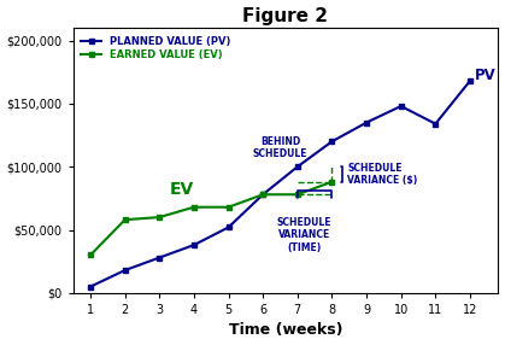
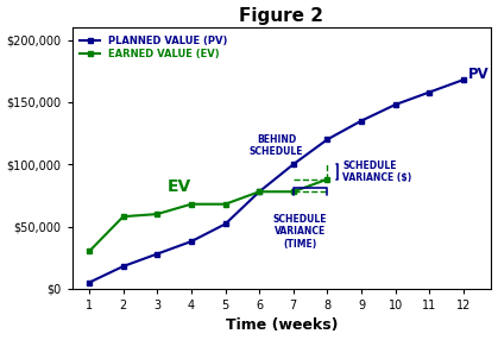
PLANNED VALUE (PV)/11: $134,000 -> $158,000
